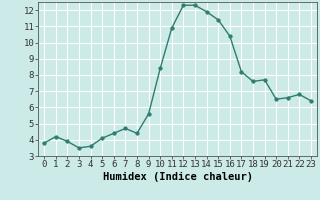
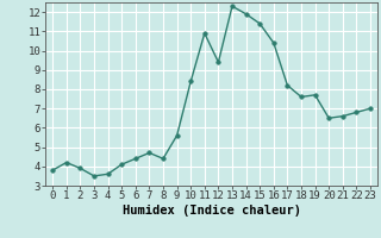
12: 12.3 -> 9.4
23: 6.4 -> 7.0
